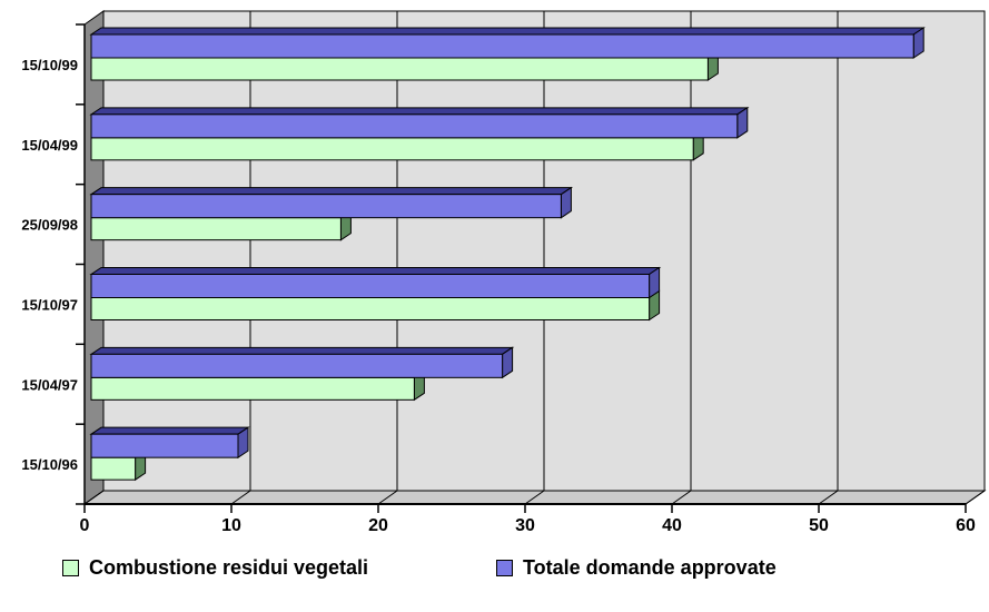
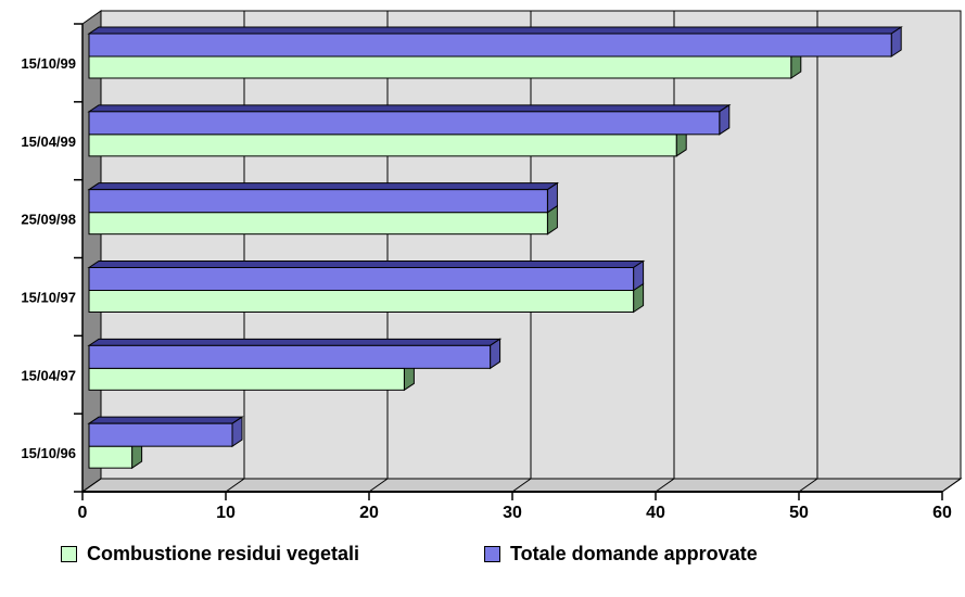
Combustione residui vegetali/15/10/99: 42 -> 49
Combustione residui vegetali/25/09/98: 17 -> 32
